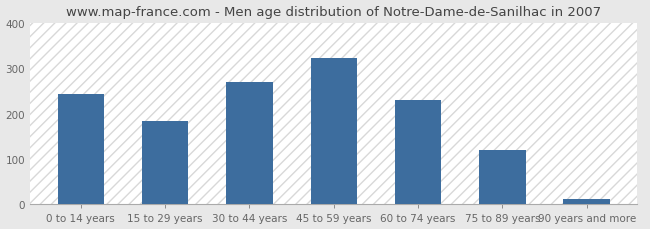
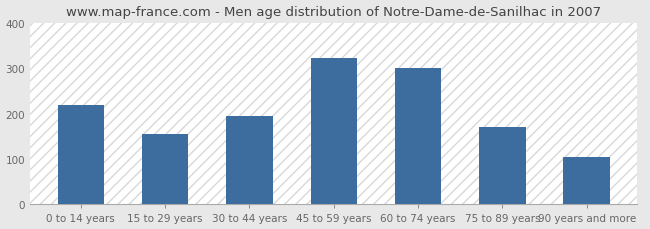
0 to 14 years: 243 -> 220
15 to 29 years: 184 -> 155
30 to 44 years: 269 -> 195
60 to 74 years: 230 -> 300
75 to 89 years: 119 -> 170
90 years and more: 12 -> 105
